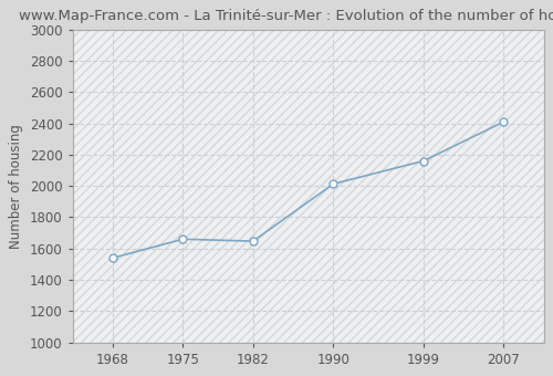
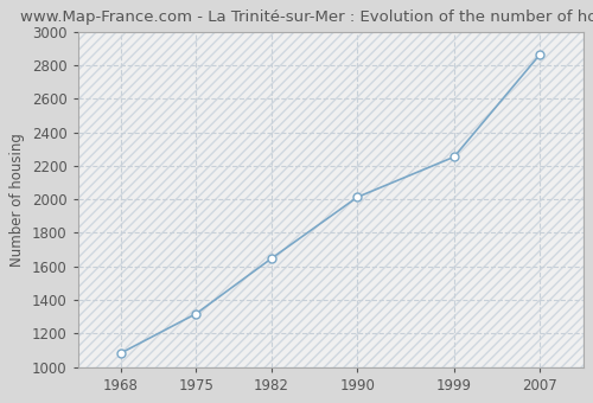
1968: 1540 -> 1080
1975: 1660 -> 1320
1999: 2160 -> 2250
2007: 2410 -> 2860
